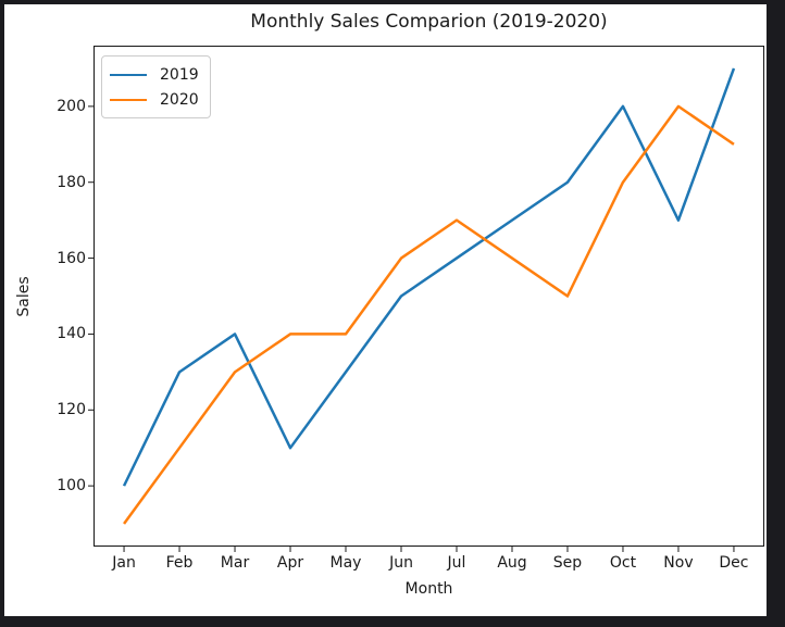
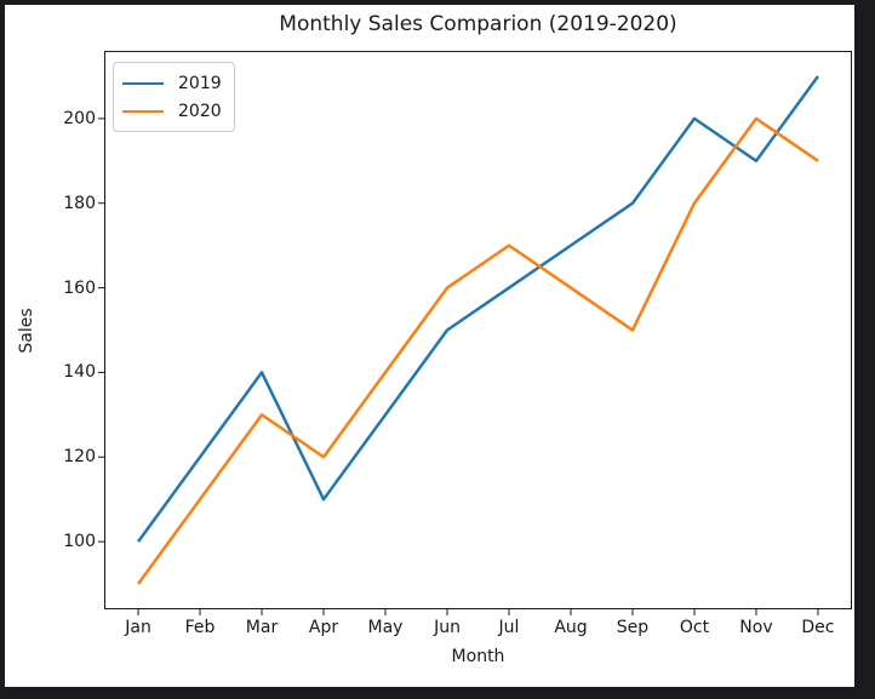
2019/Feb: 130 -> 120
2020/Apr: 140 -> 120
2019/Nov: 170 -> 190
